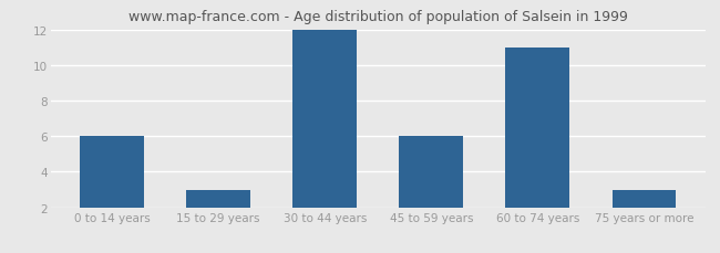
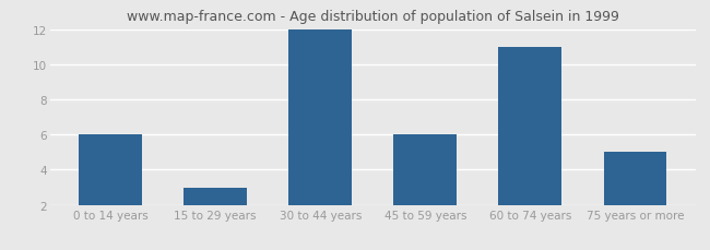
75 years or more: 3 -> 5
